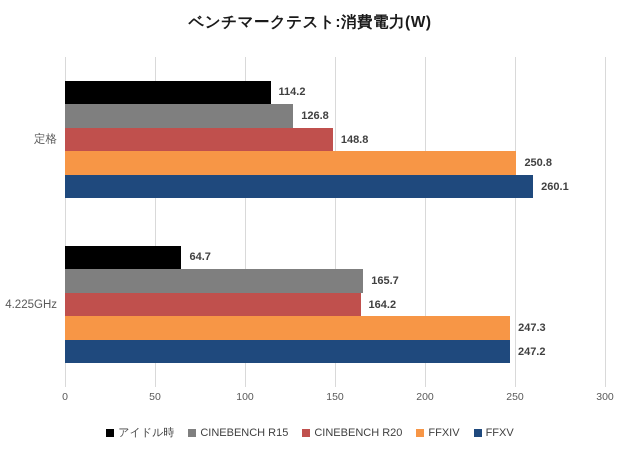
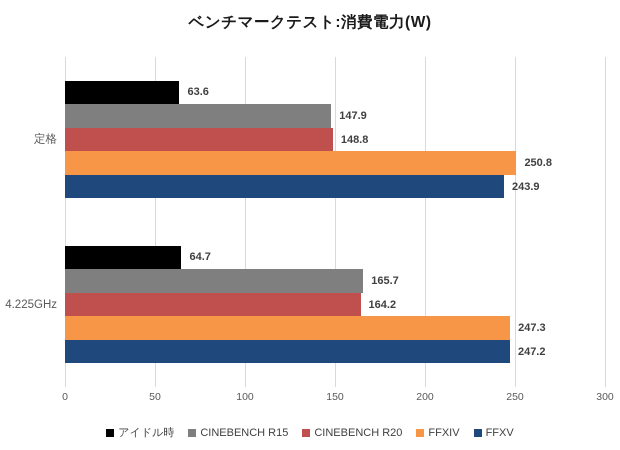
アイドル時/定格: 114.2 -> 63.6
CINEBENCH R15/定格: 126.8 -> 147.9
FFXV/定格: 260.1 -> 243.9
